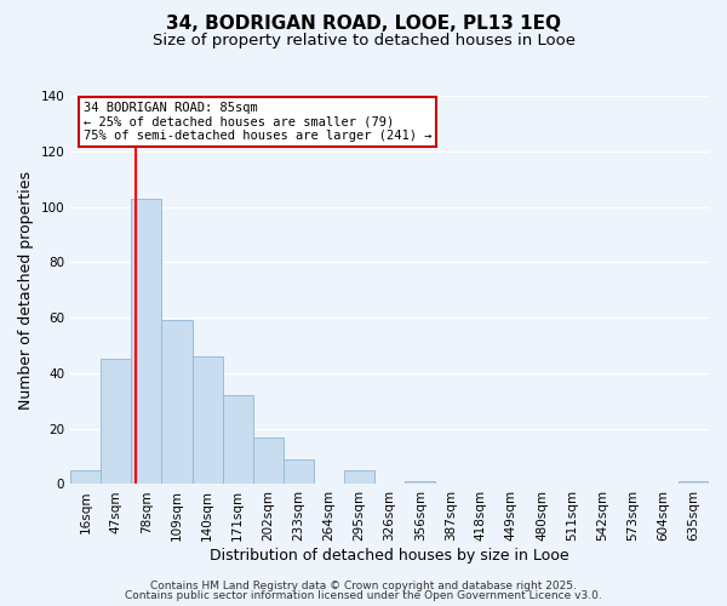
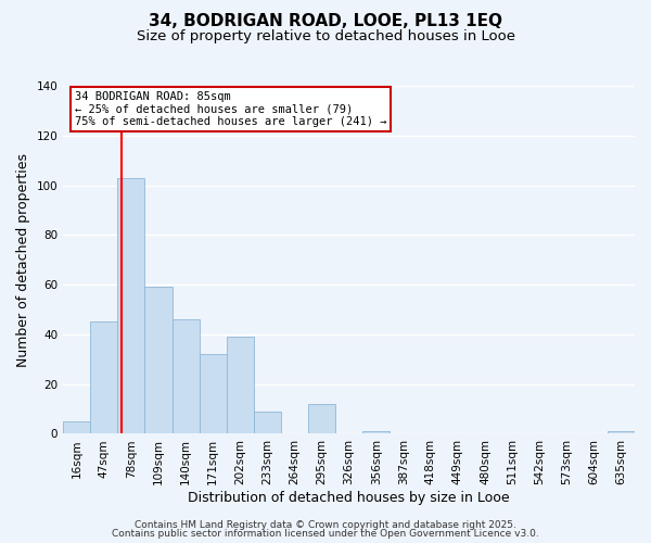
202sqm: 17 -> 39
295sqm: 5 -> 12
